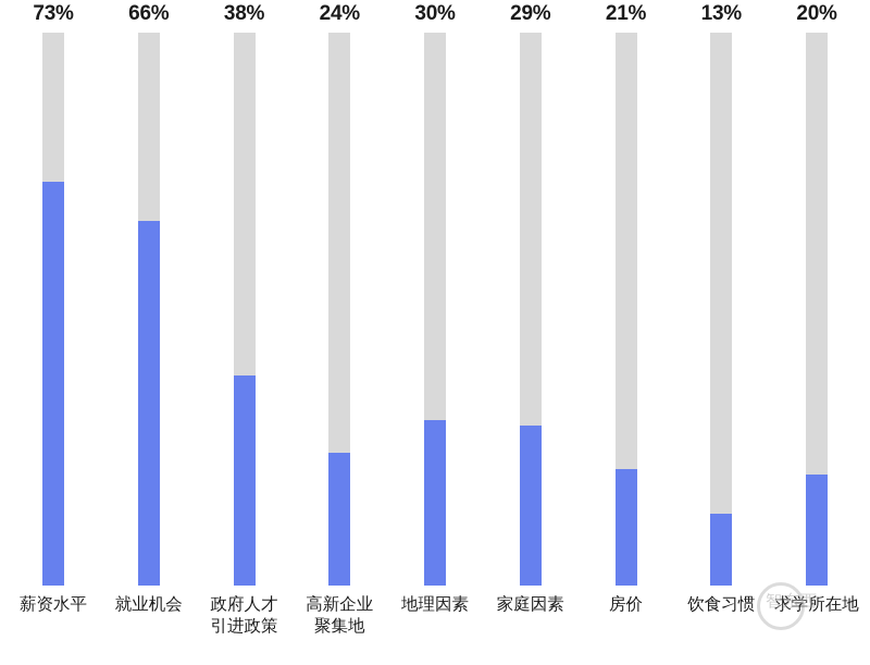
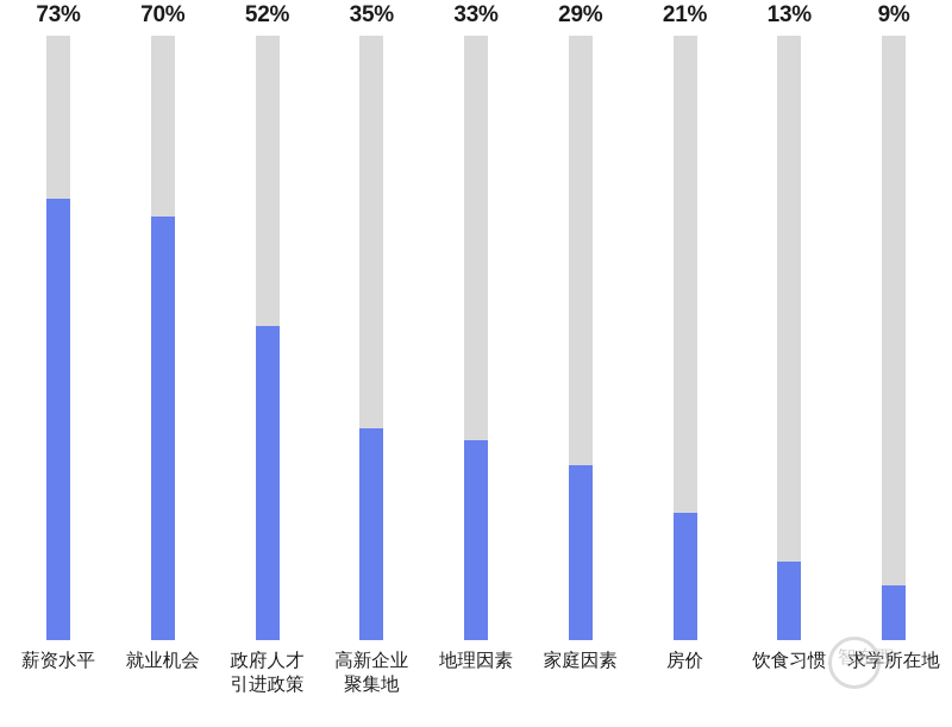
就业机会: 66% -> 70%
政府人才 引进政策: 38% -> 52%
高新企业 聚集地: 24% -> 35%
地理因素: 30% -> 33%
求学所在地: 20% -> 9%
